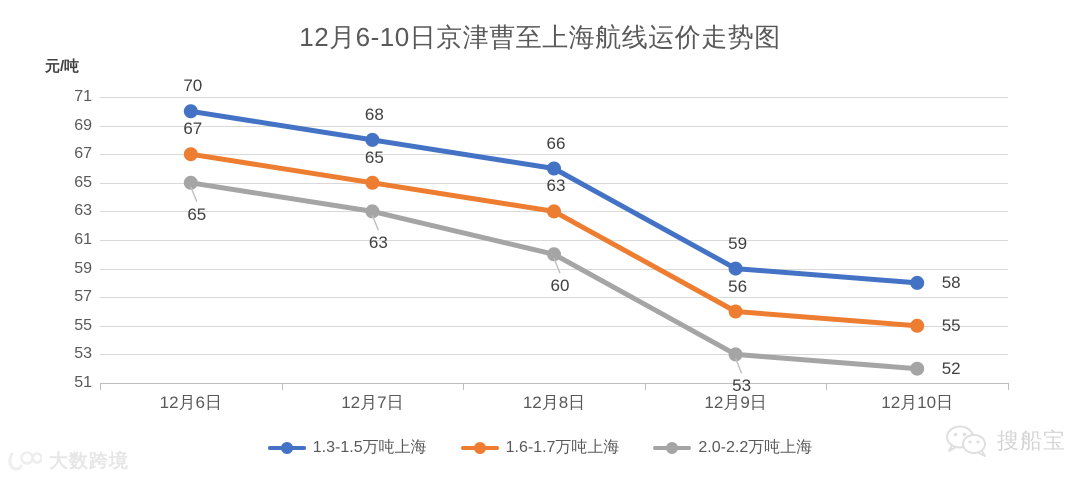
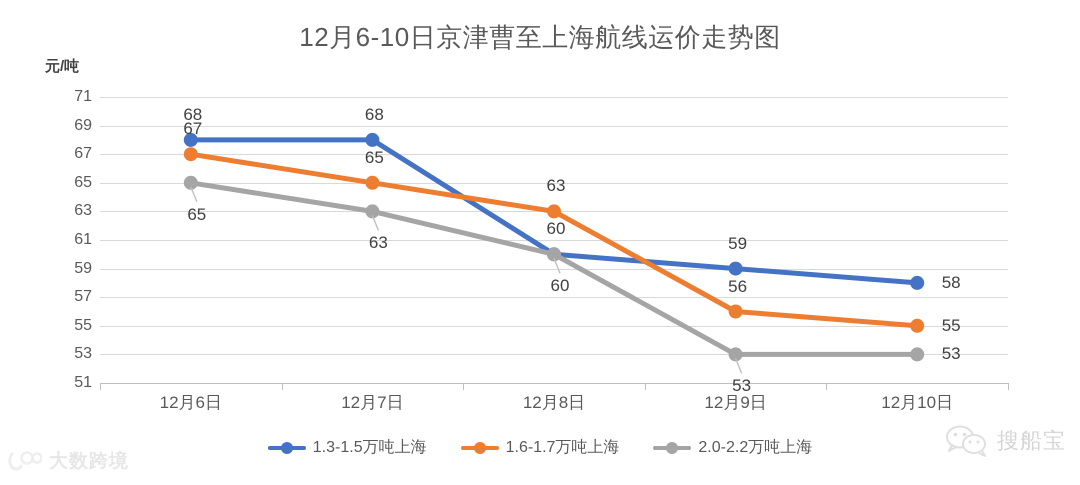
1.3-1.5万吨上海/12月6日: 70 -> 68
1.3-1.5万吨上海/12月8日: 66 -> 60
2.0-2.2万吨上海/12月10日: 52 -> 53
